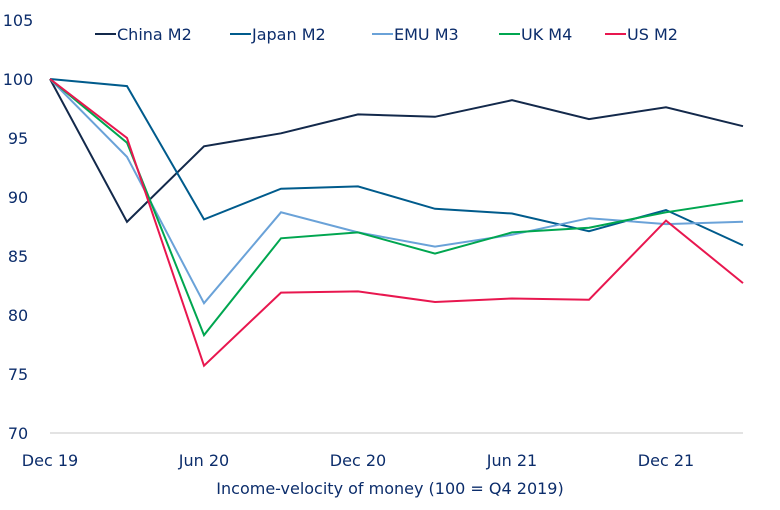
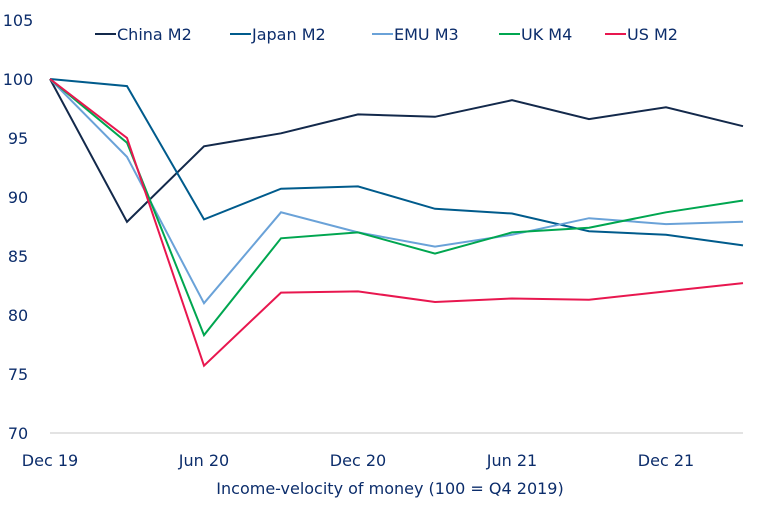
Japan M2/Dec 21: 88.9 -> 86.8
US M2/Dec 21: 88.0 -> 82.0
